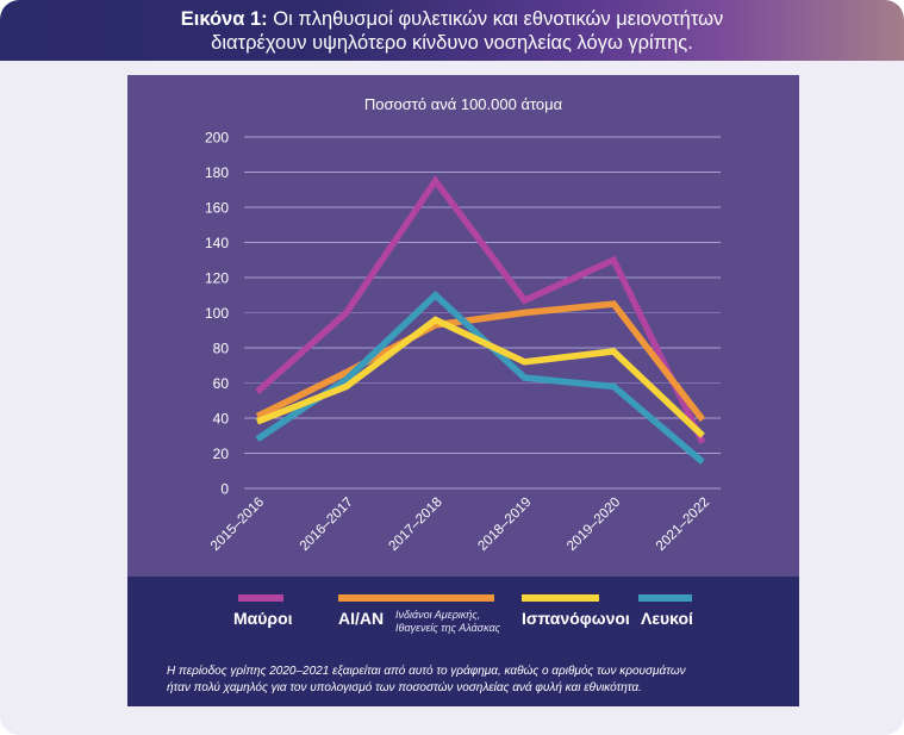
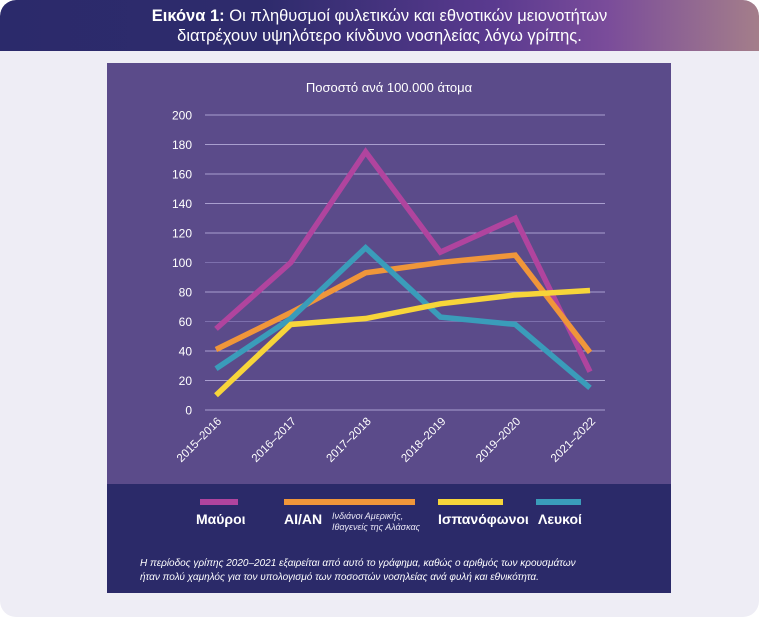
Ισπανόφωνοι/2015–2016: 38 -> 10
Ισπανόφωνοι/2017–2018: 96 -> 62
Ισπανόφωνοι/2021–2022: 30 -> 81
